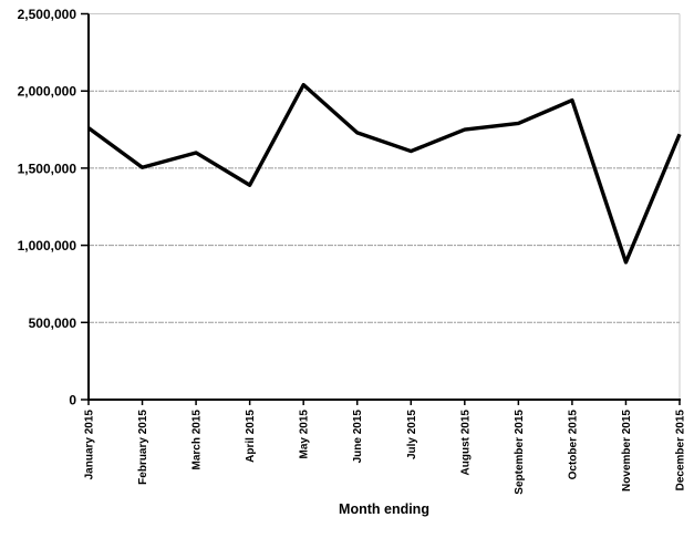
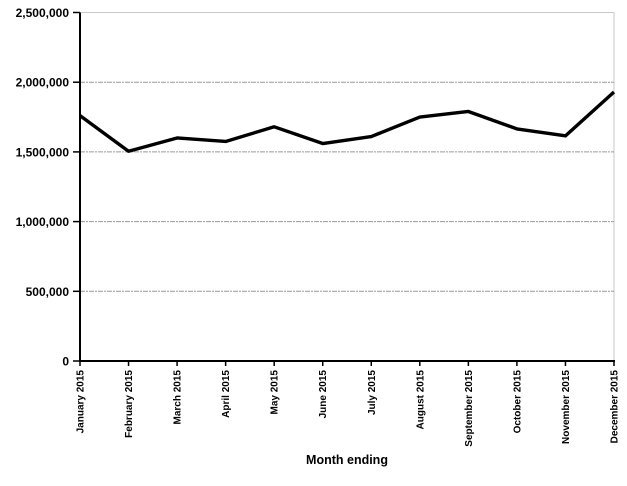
April 2015: 1390000 -> 1580000
May 2015: 2040000 -> 1680000
June 2015: 1730000 -> 1560000
October 2015: 1940000 -> 1660000
November 2015: 890000 -> 1620000
December 2015: 1720000 -> 1930000
